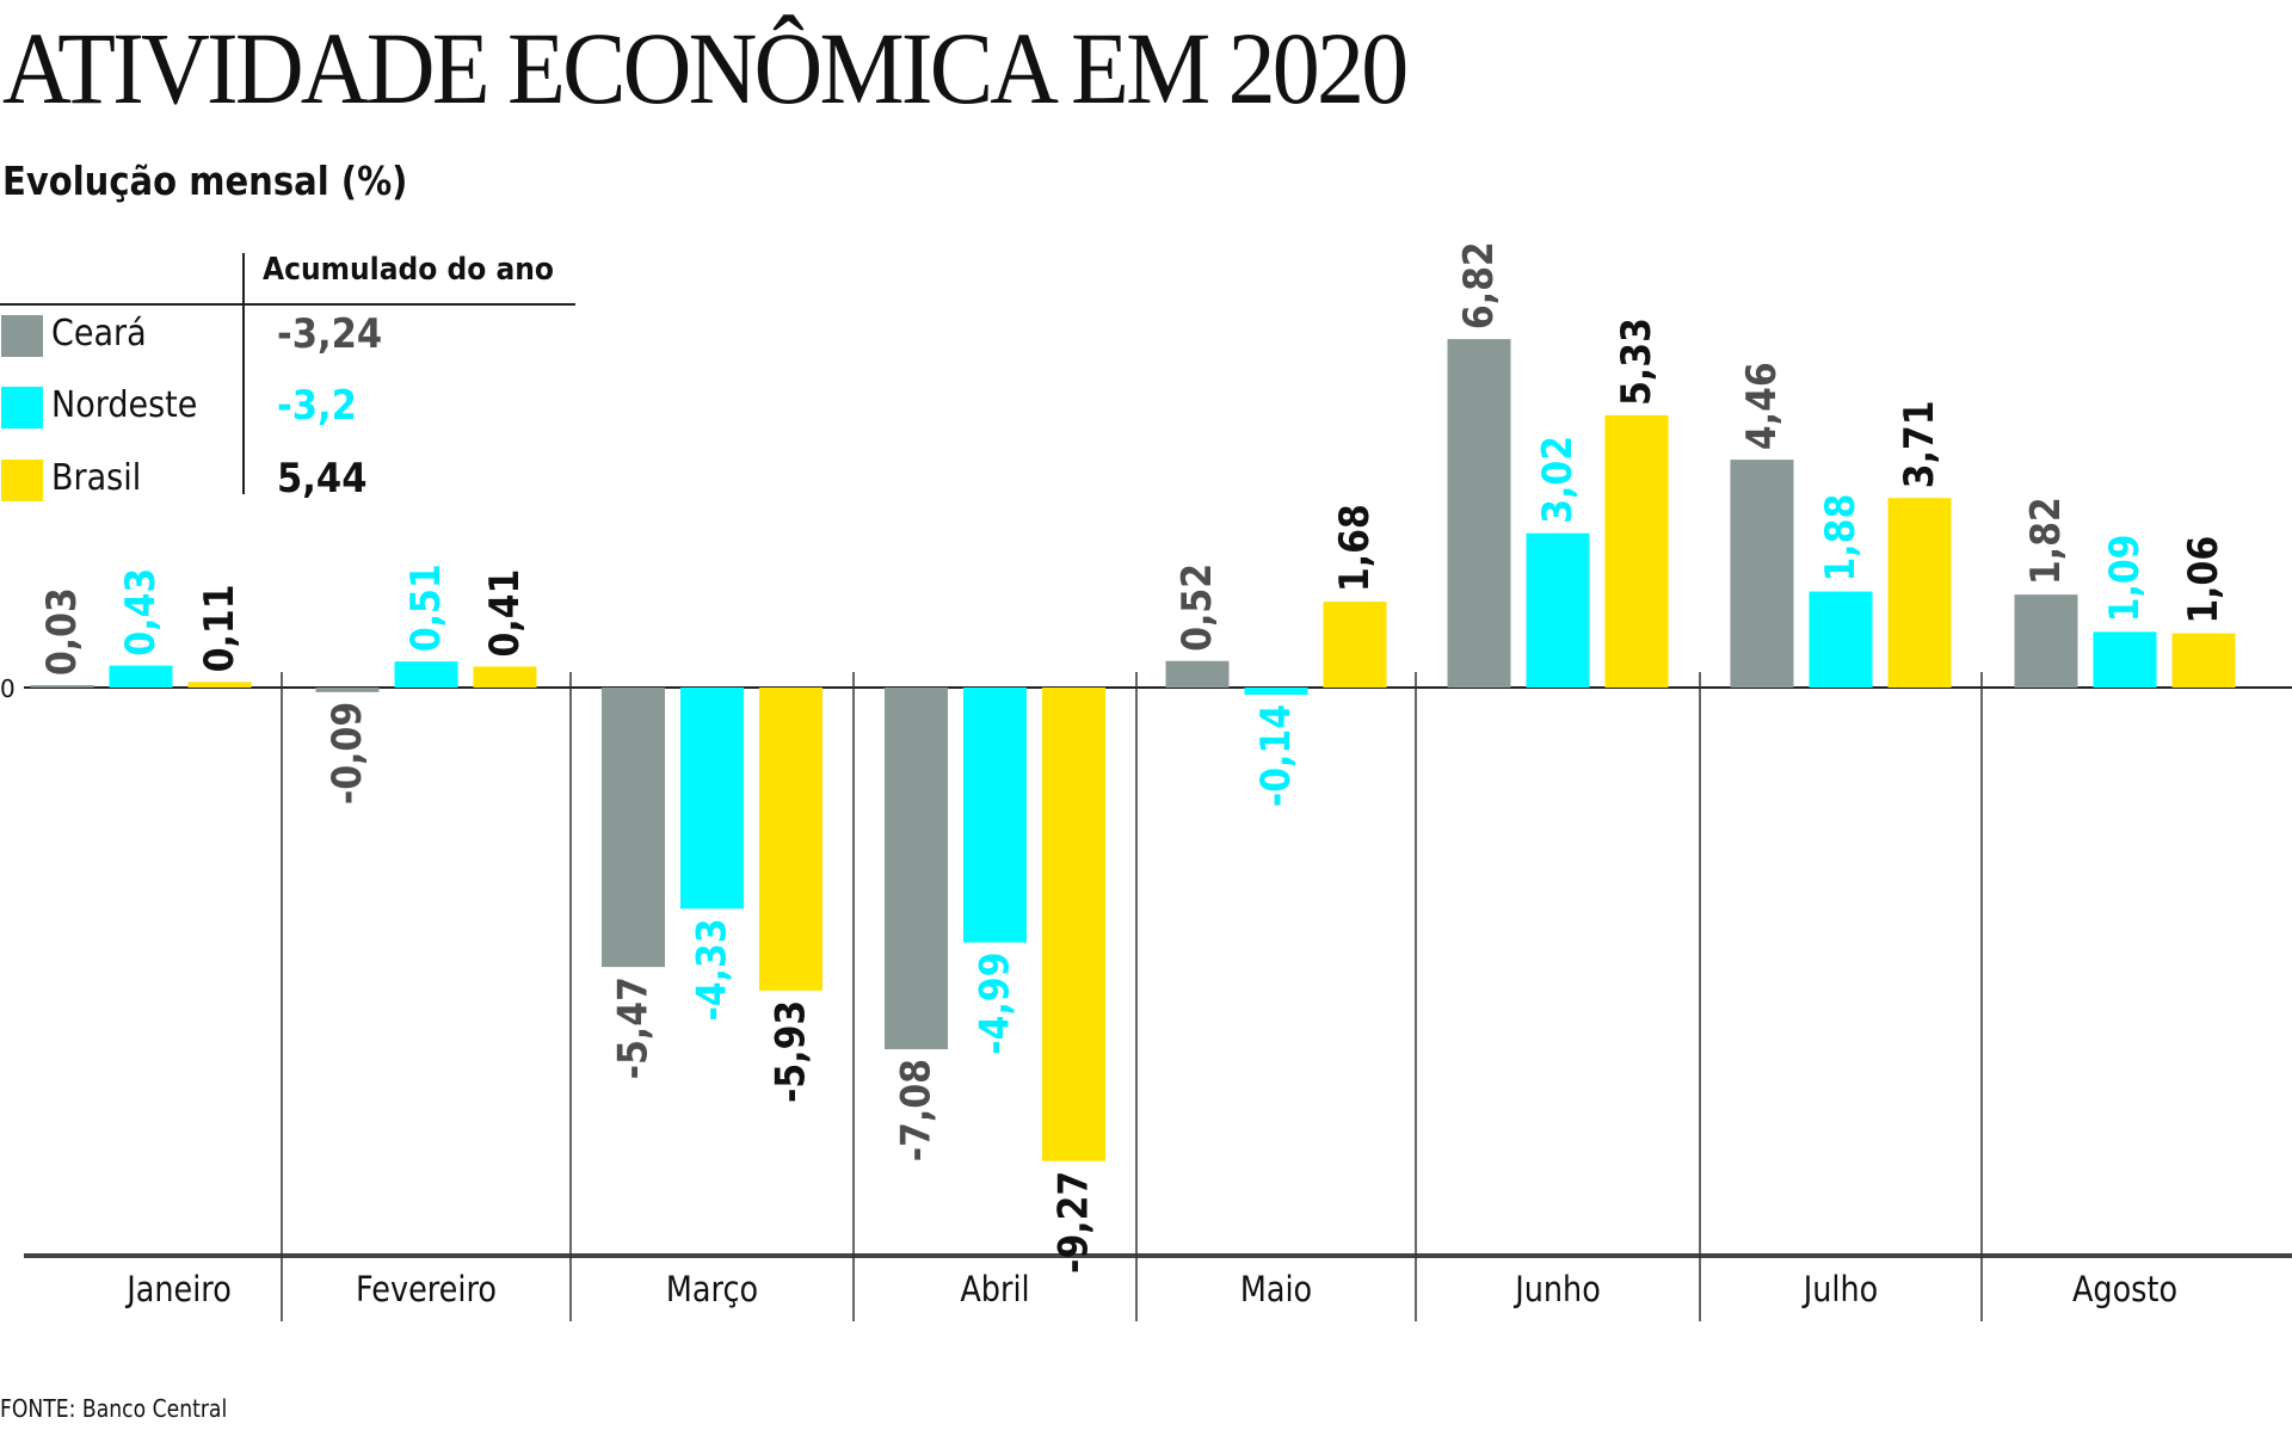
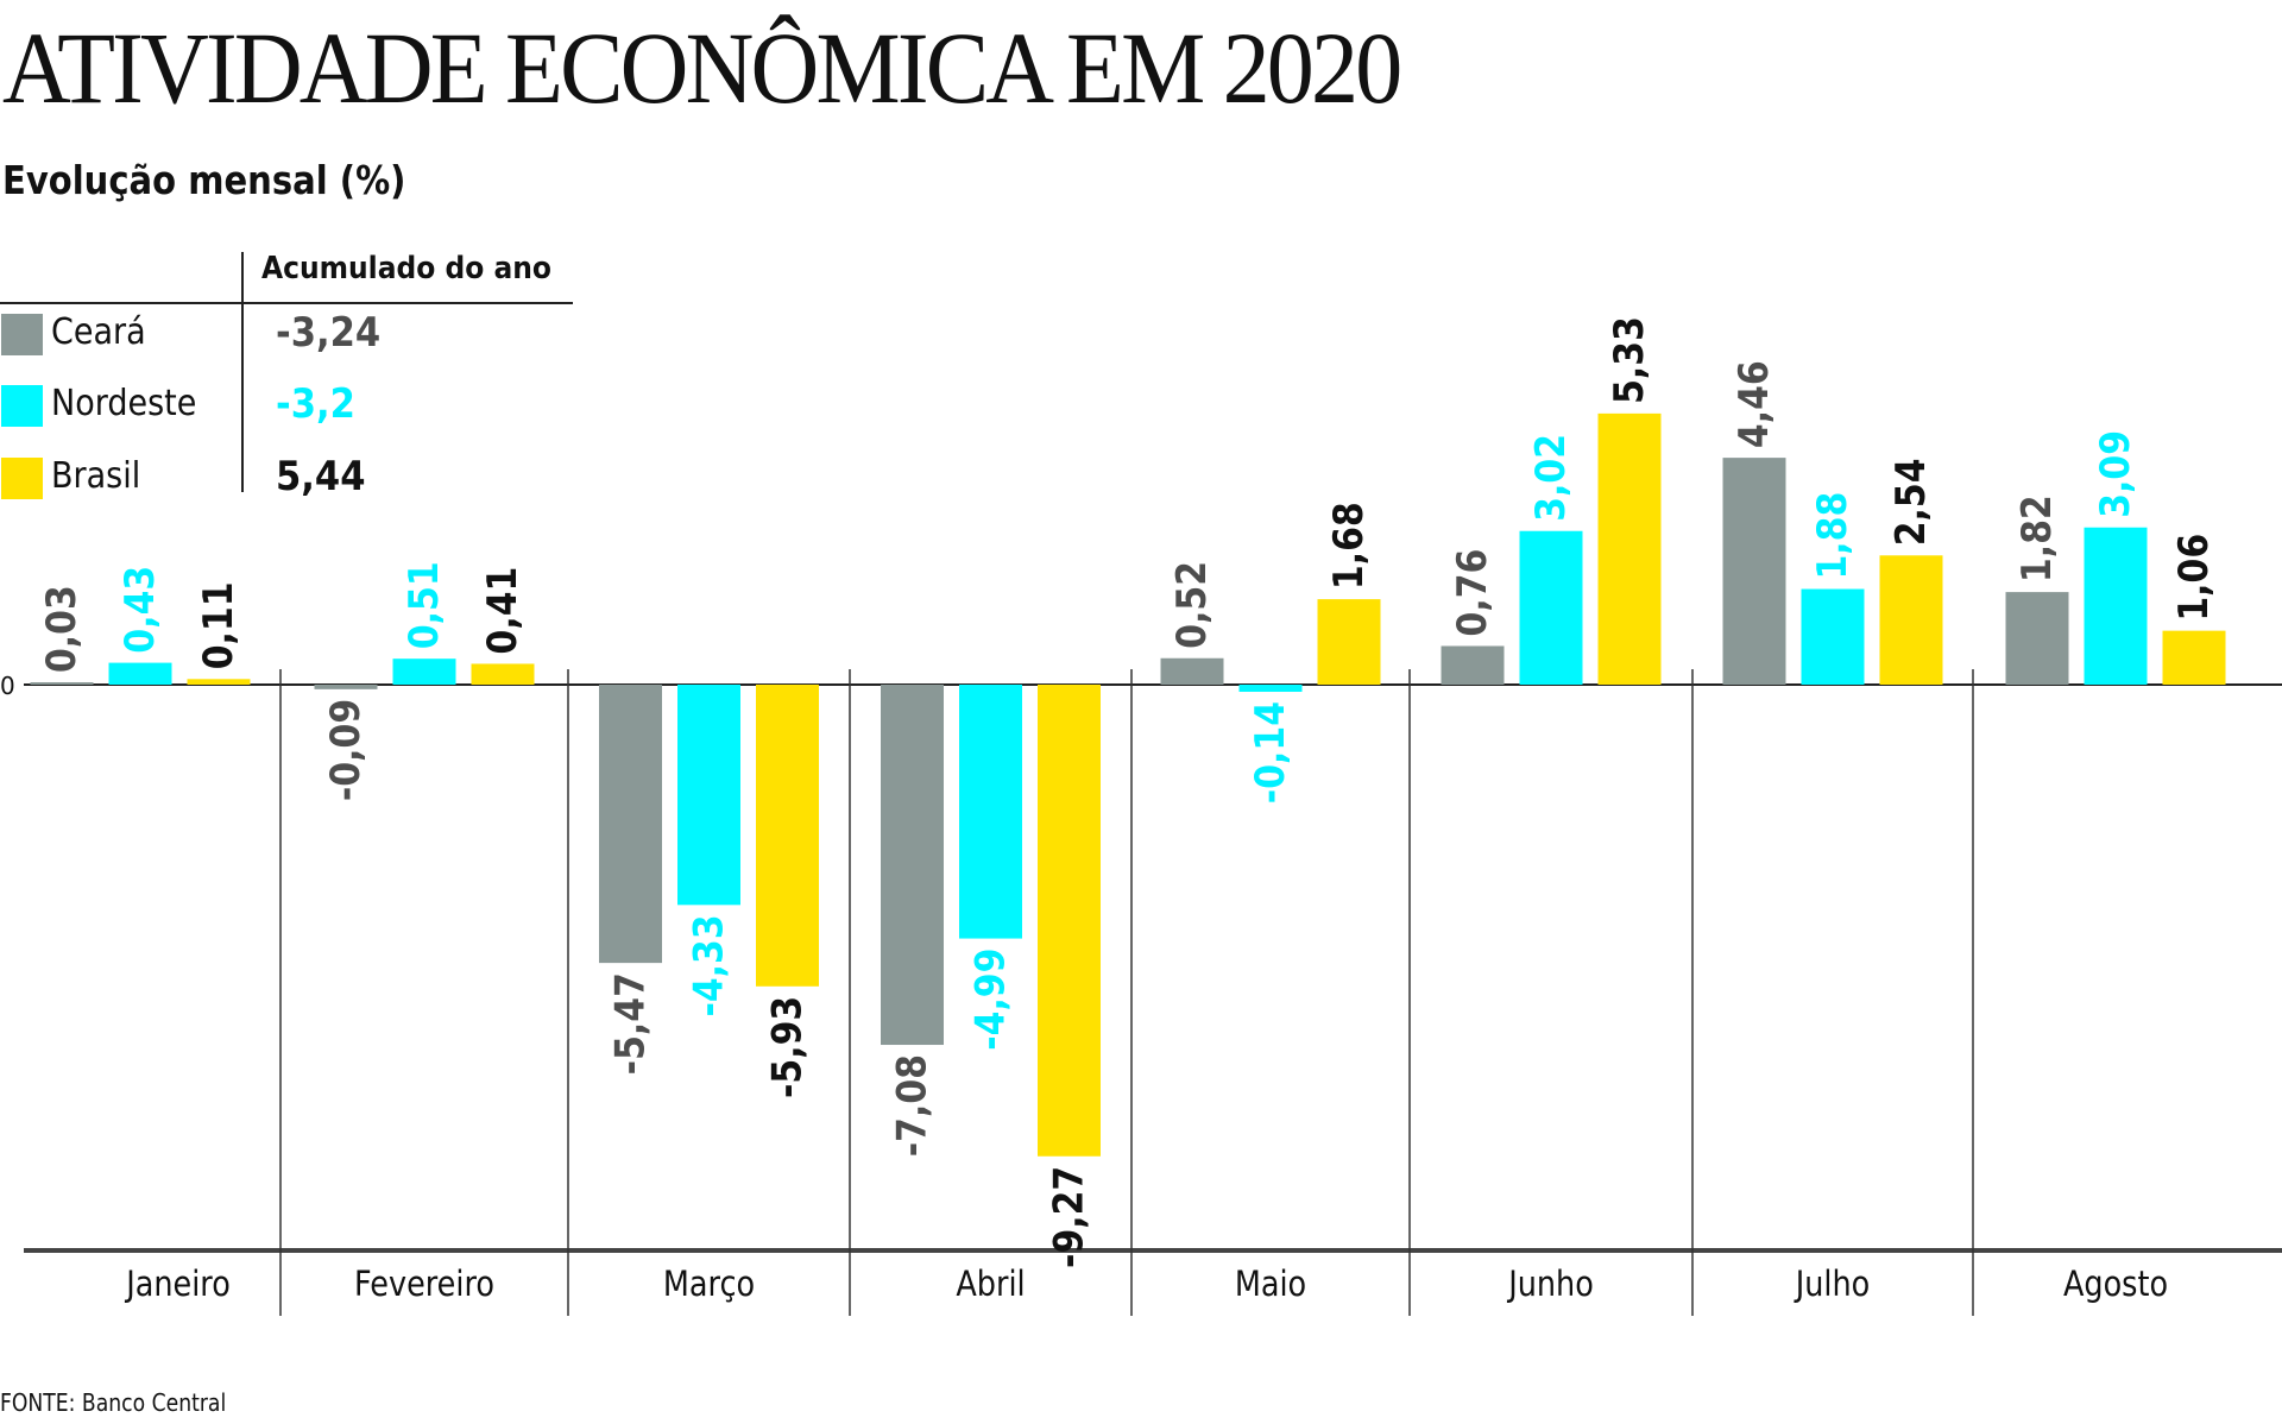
Ceará/Junho: 6,82 -> 0,76
Brasil/Julho: 3,71 -> 2,54
Nordeste/Agosto: 1,09 -> 3,09
